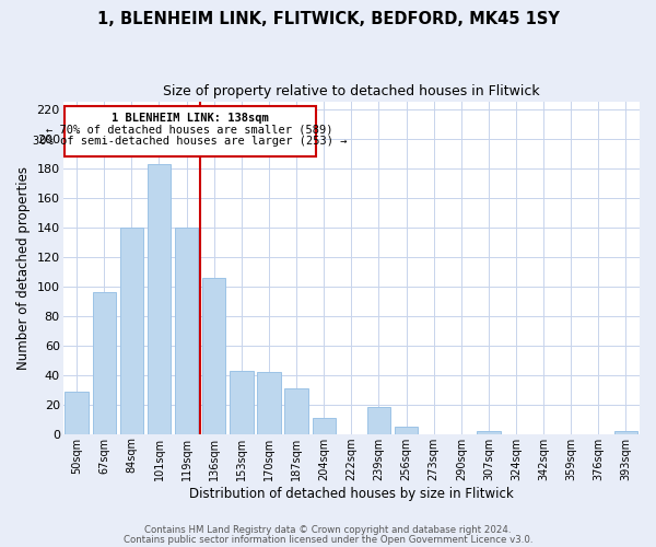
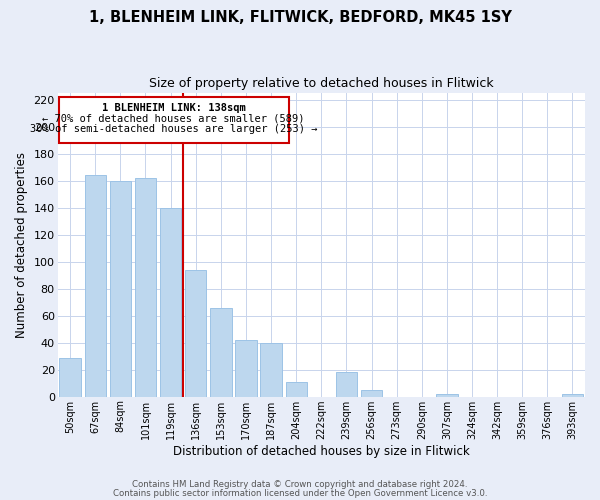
67sqm: 96 -> 164
84sqm: 140 -> 160
101sqm: 183 -> 162
136sqm: 106 -> 94
153sqm: 43 -> 66
187sqm: 31 -> 40
